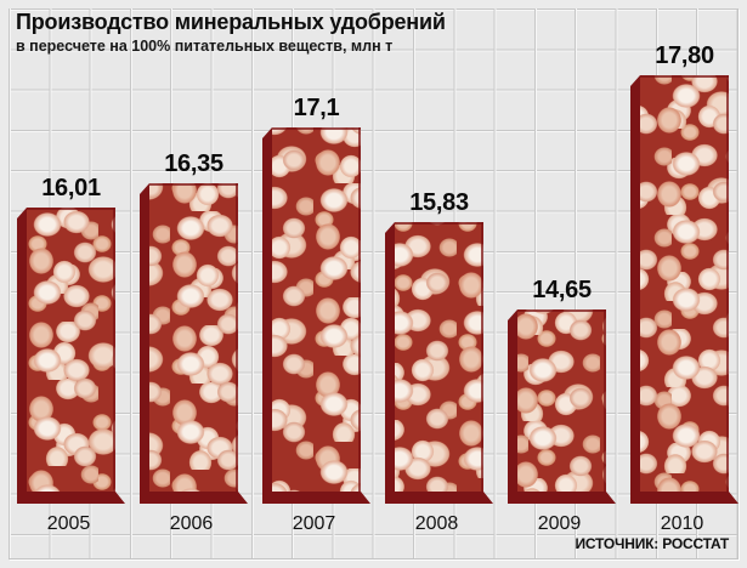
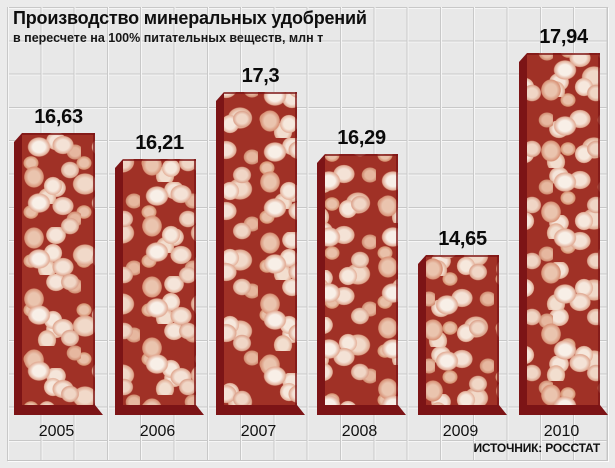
2005: 16,01 -> 16,63
2006: 16,35 -> 16,21
2007: 17,1 -> 17,3
2008: 15,83 -> 16,29
2010: 17,80 -> 17,94
